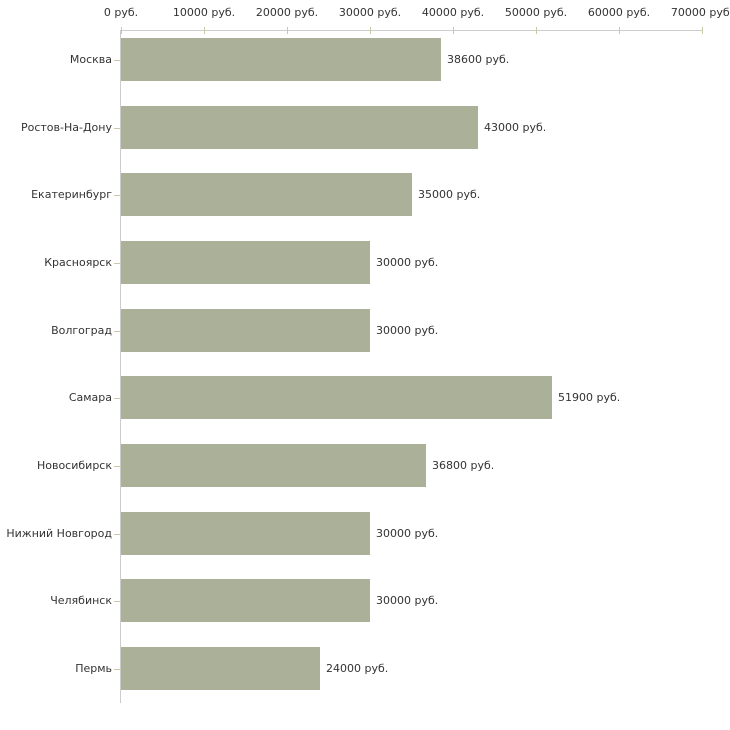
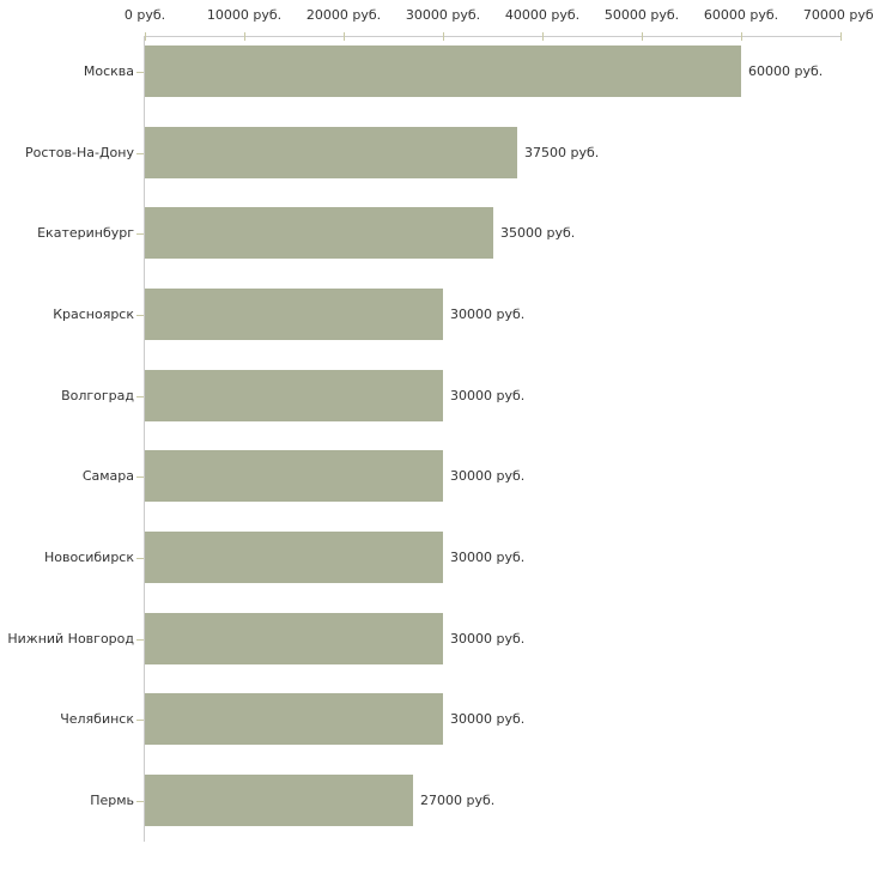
Москва: 38600 -> 60000
Ростов-На-Дону: 43000 -> 37500
Самара: 51900 -> 30000
Новосибирск: 36800 -> 30000
Пермь: 24000 -> 27000
